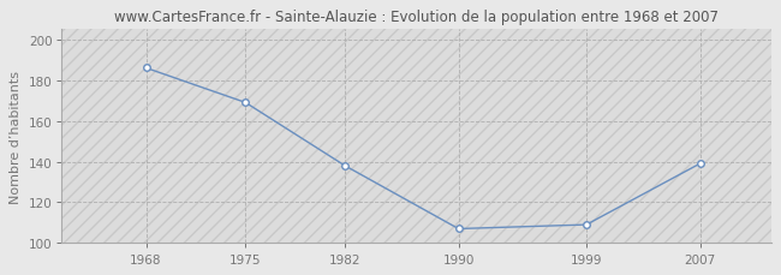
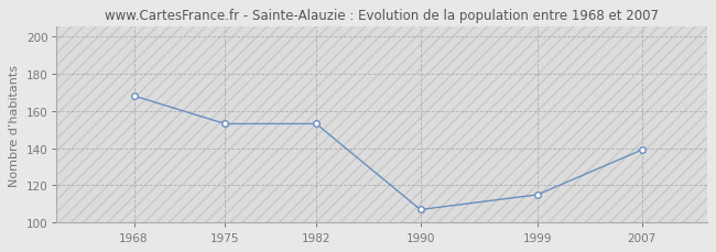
1968: 186 -> 168
1975: 169 -> 153
1982: 138 -> 153
1999: 109 -> 115
